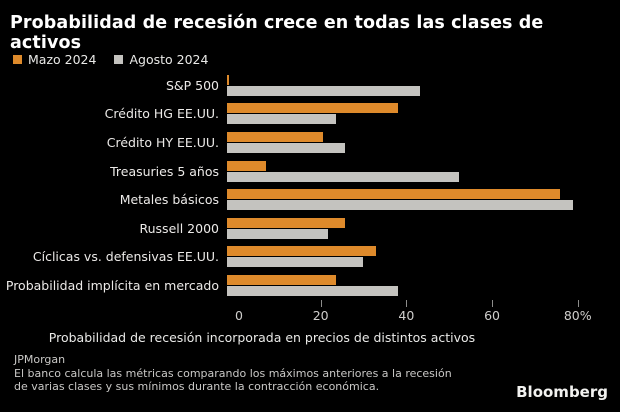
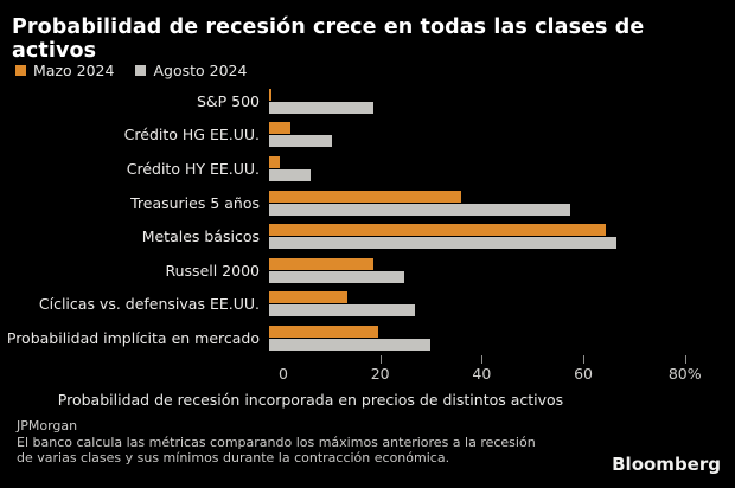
Agosto 2024/S&P 500: 44% -> 20%
Mazo 2024/Crédito HG EE.UU.: 39% -> 4%
Agosto 2024/Crédito HG EE.UU.: 25% -> 12%
Mazo 2024/Crédito HY EE.UU.: 22% -> 2%
Agosto 2024/Crédito HY EE.UU.: 27% -> 8%
Mazo 2024/Treasuries 5 años: 9% -> 37%
Agosto 2024/Treasuries 5 años: 53% -> 58%
Mazo 2024/Metales básicos: 76% -> 65%
Agosto 2024/Metales básicos: 79% -> 67%
Mazo 2024/Russell 2000: 27% -> 20%
Agosto 2024/Russell 2000: 23% -> 26%
Mazo 2024/Cíclicas vs. defensivas EE.UU.: 34% -> 15%
Agosto 2024/Cíclicas vs. defensivas EE.UU.: 31% -> 28%
Mazo 2024/Probabilidad implícita en mercado: 25% -> 21%
Agosto 2024/Probabilidad implícita en mercado: 39% -> 31%
